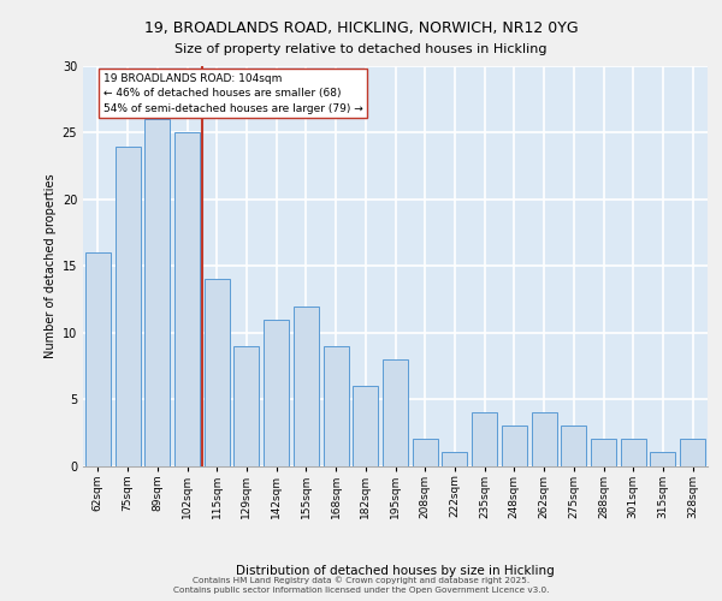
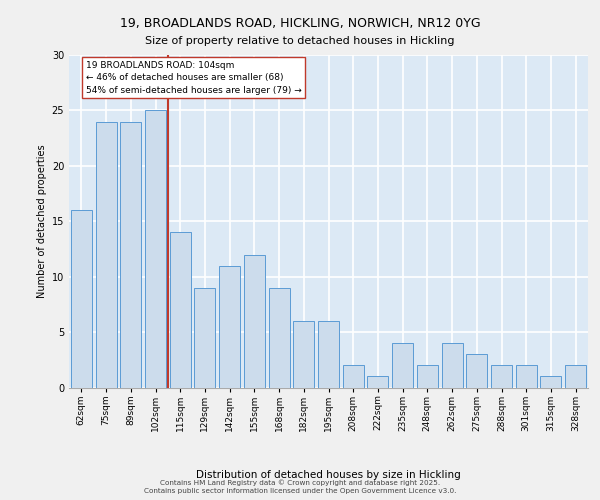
89sqm: 26 -> 24
195sqm: 8 -> 6
248sqm: 3 -> 2
